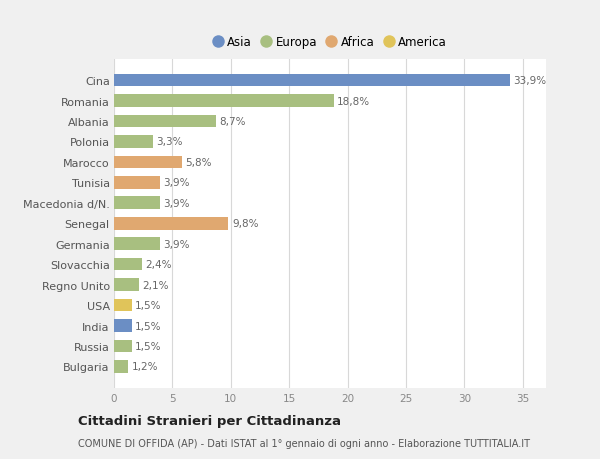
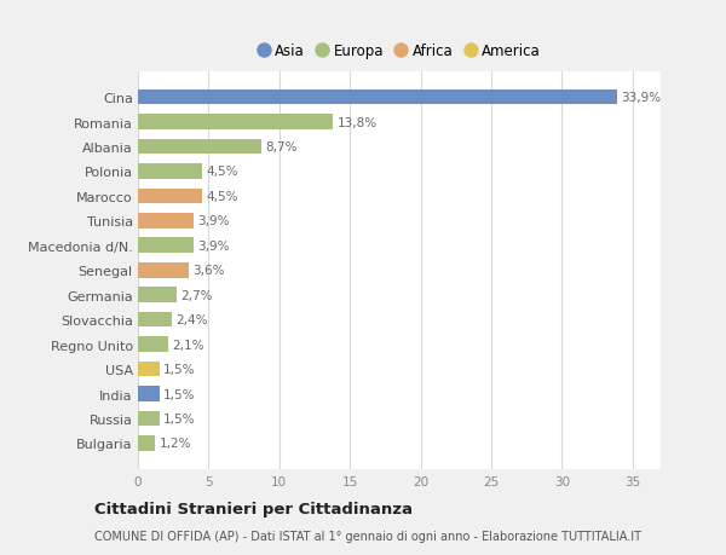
Romania: 18,8% -> 13,8%
Polonia: 3,3% -> 4,5%
Marocco: 5,8% -> 4,5%
Senegal: 9,8% -> 3,6%
Germania: 3,9% -> 2,7%
